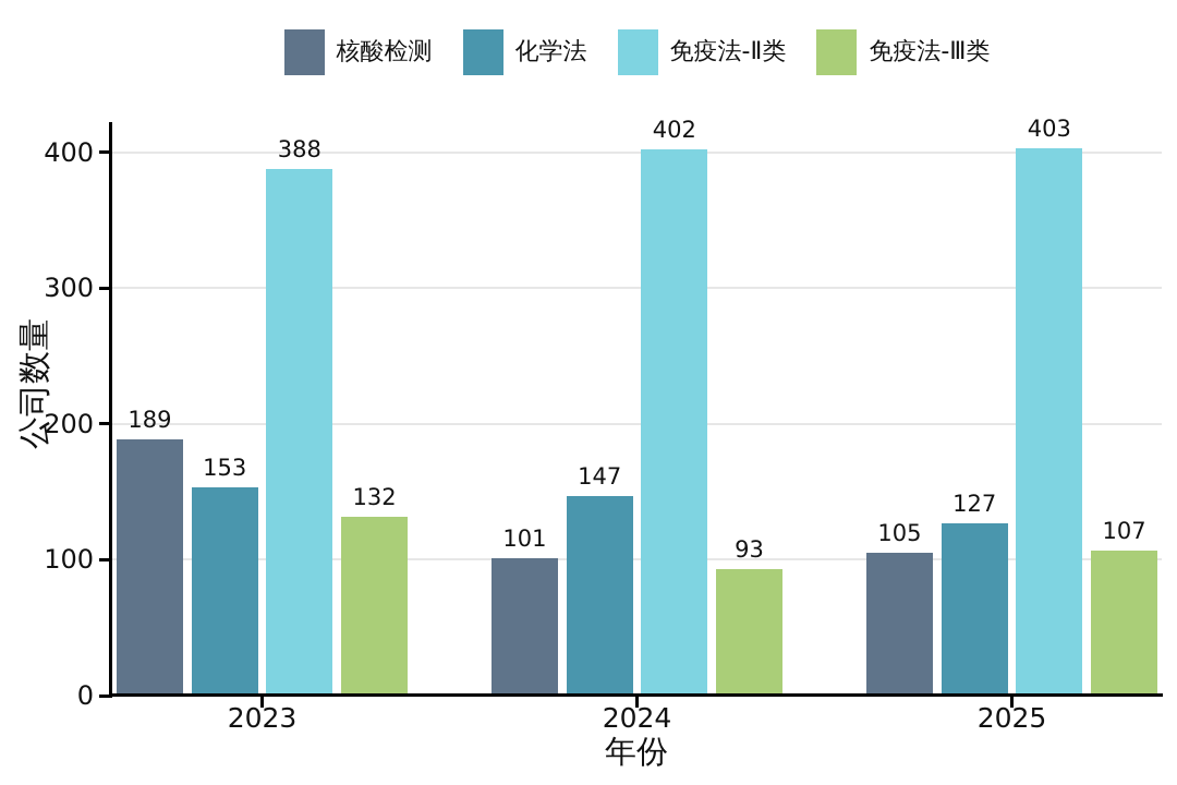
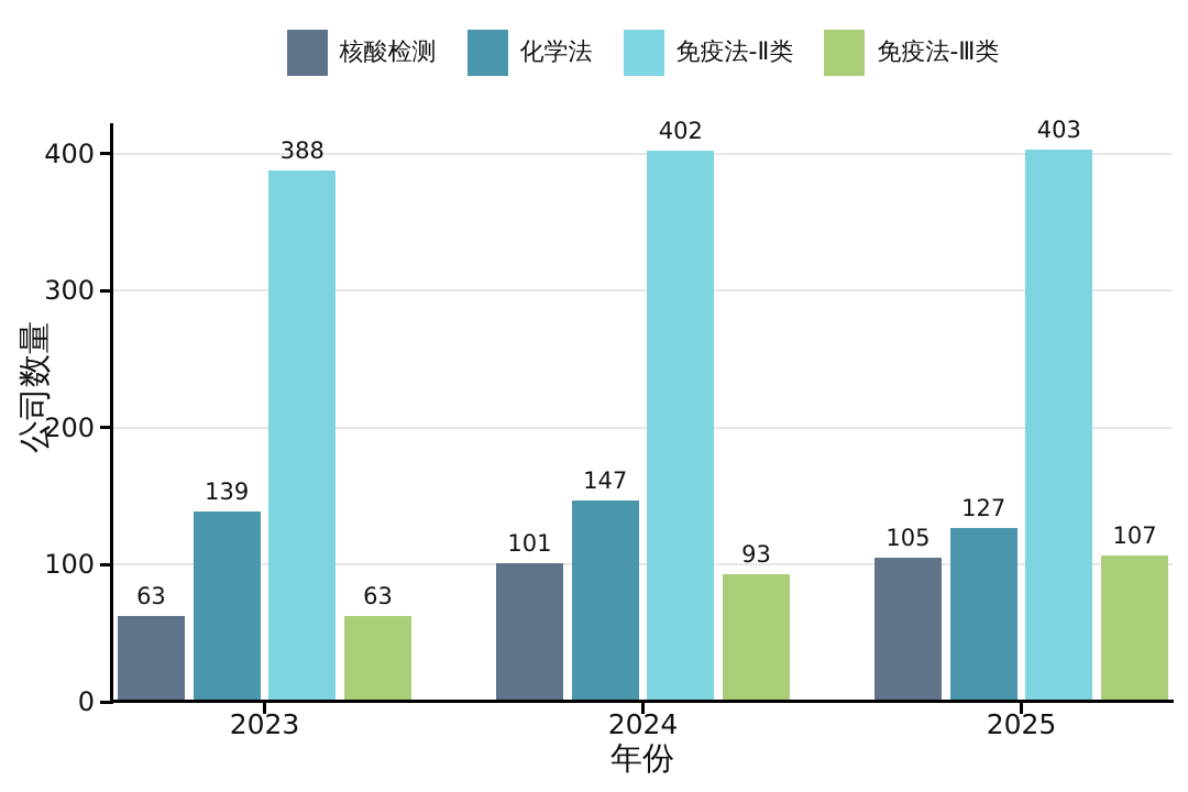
核酸检测/2023: 189 -> 63
化学法/2023: 153 -> 139
免疫法-Ⅲ类/2023: 132 -> 63
